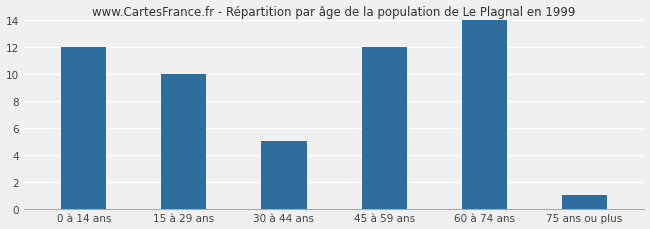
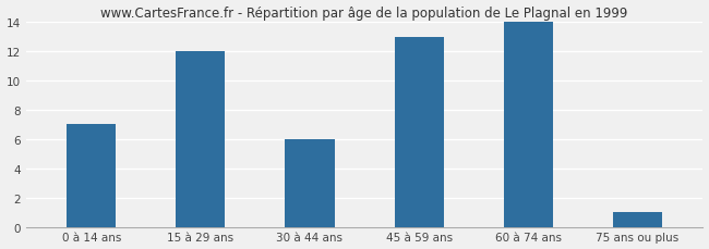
0 à 14 ans: 12 -> 7
15 à 29 ans: 10 -> 12
30 à 44 ans: 5 -> 6
45 à 59 ans: 12 -> 13
